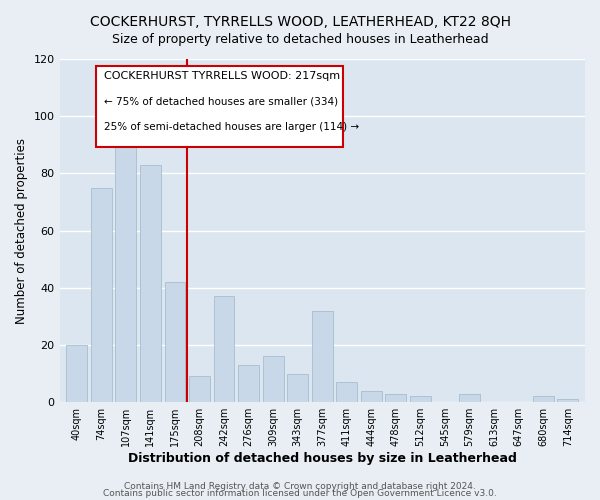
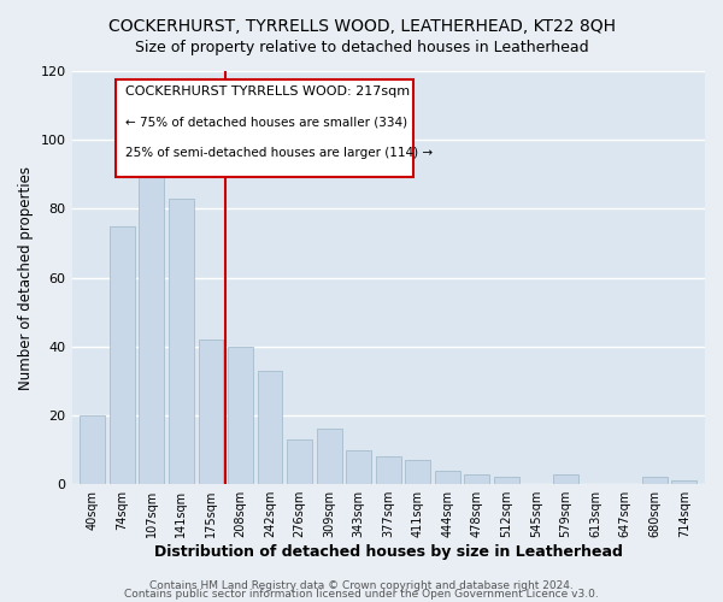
208sqm: 9 -> 40
242sqm: 37 -> 33
377sqm: 32 -> 8
